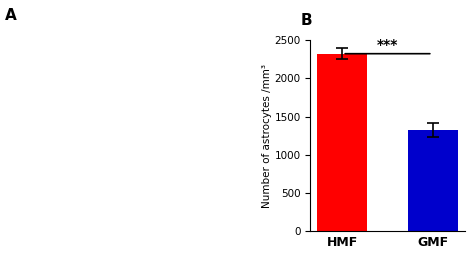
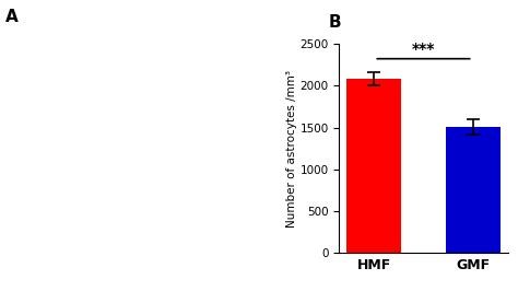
HMF: 2320 -> 2080
GMF: 1320 -> 1510
